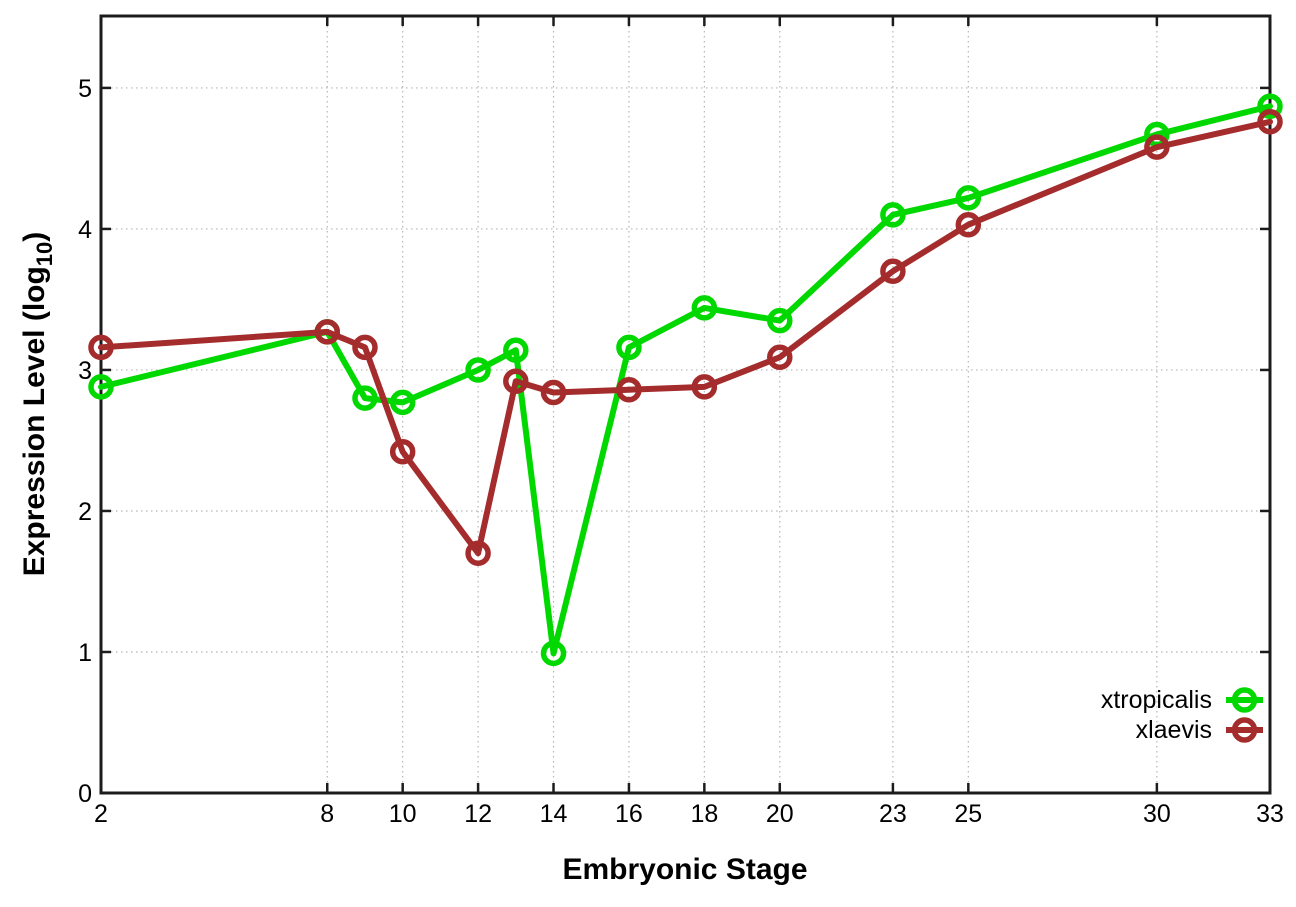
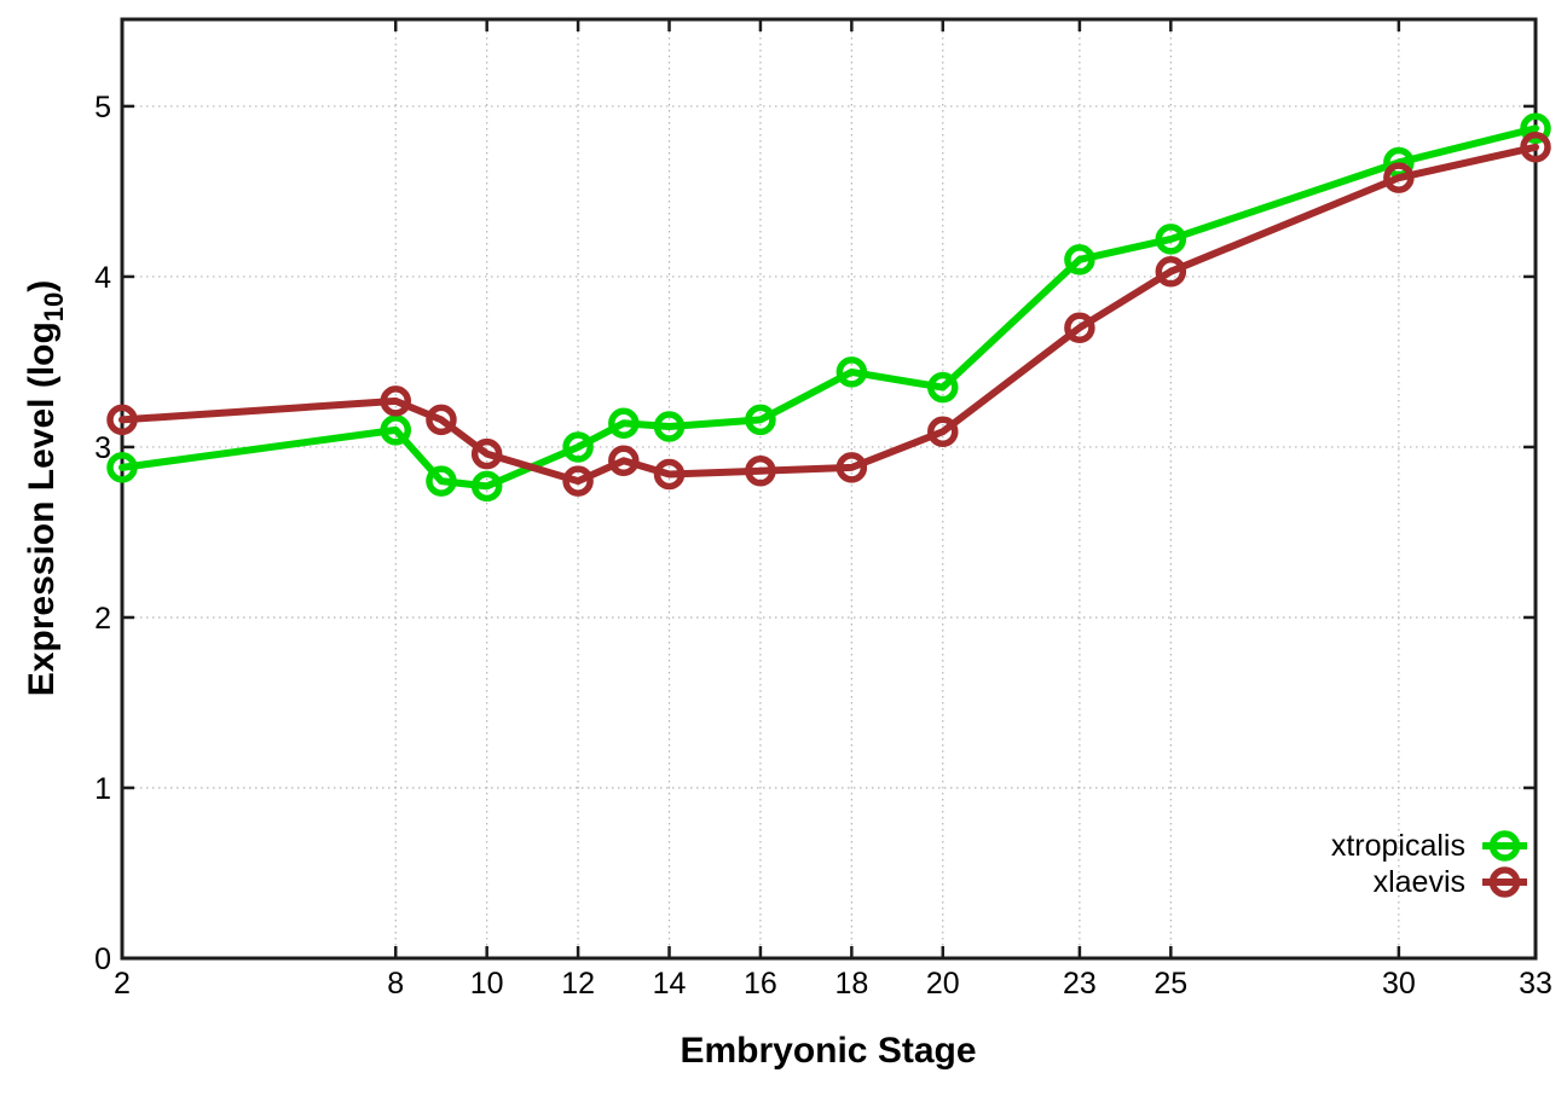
xtropicalis/8: 3.27 -> 3.10
xlaevis/10: 2.42 -> 2.96
xlaevis/12: 1.70 -> 2.80
xtropicalis/14: 0.99 -> 3.12
